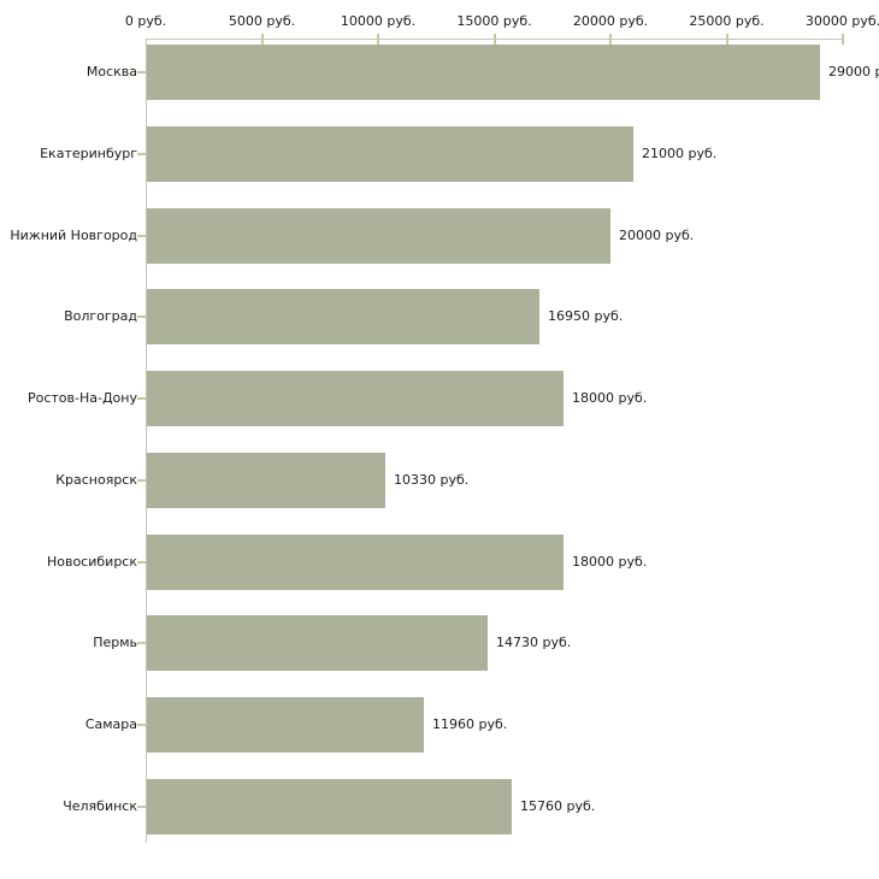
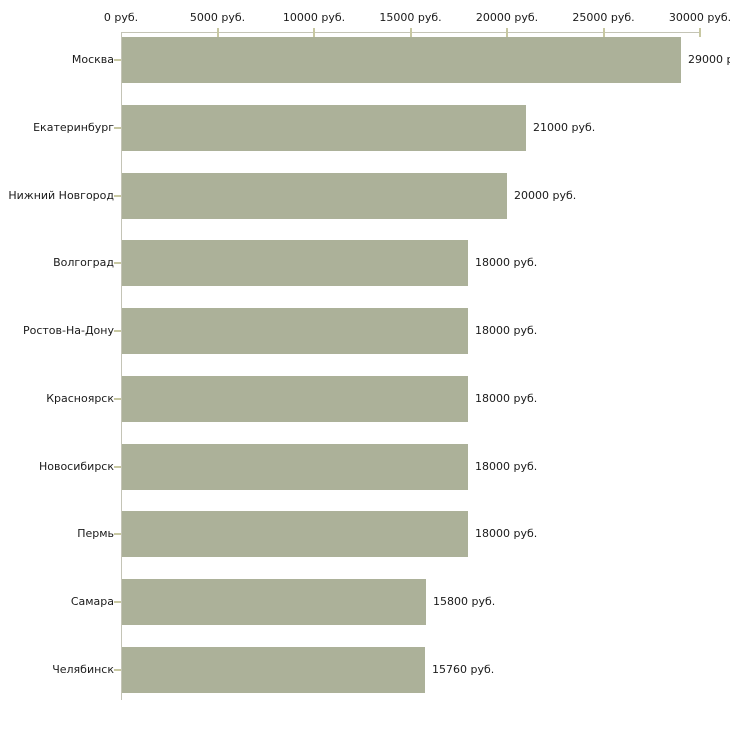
Волгоград: 16950 -> 18000
Красноярск: 10330 -> 18000
Пермь: 14730 -> 18000
Самара: 11960 -> 15800
